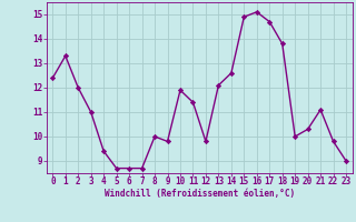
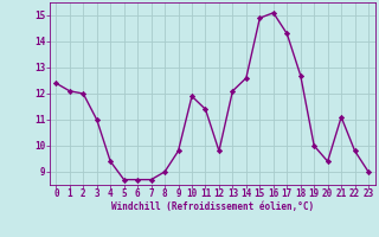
1: 13.3 -> 12.1
8: 10.0 -> 9.0
17: 14.7 -> 14.3
18: 13.8 -> 12.7
20: 10.3 -> 9.4
